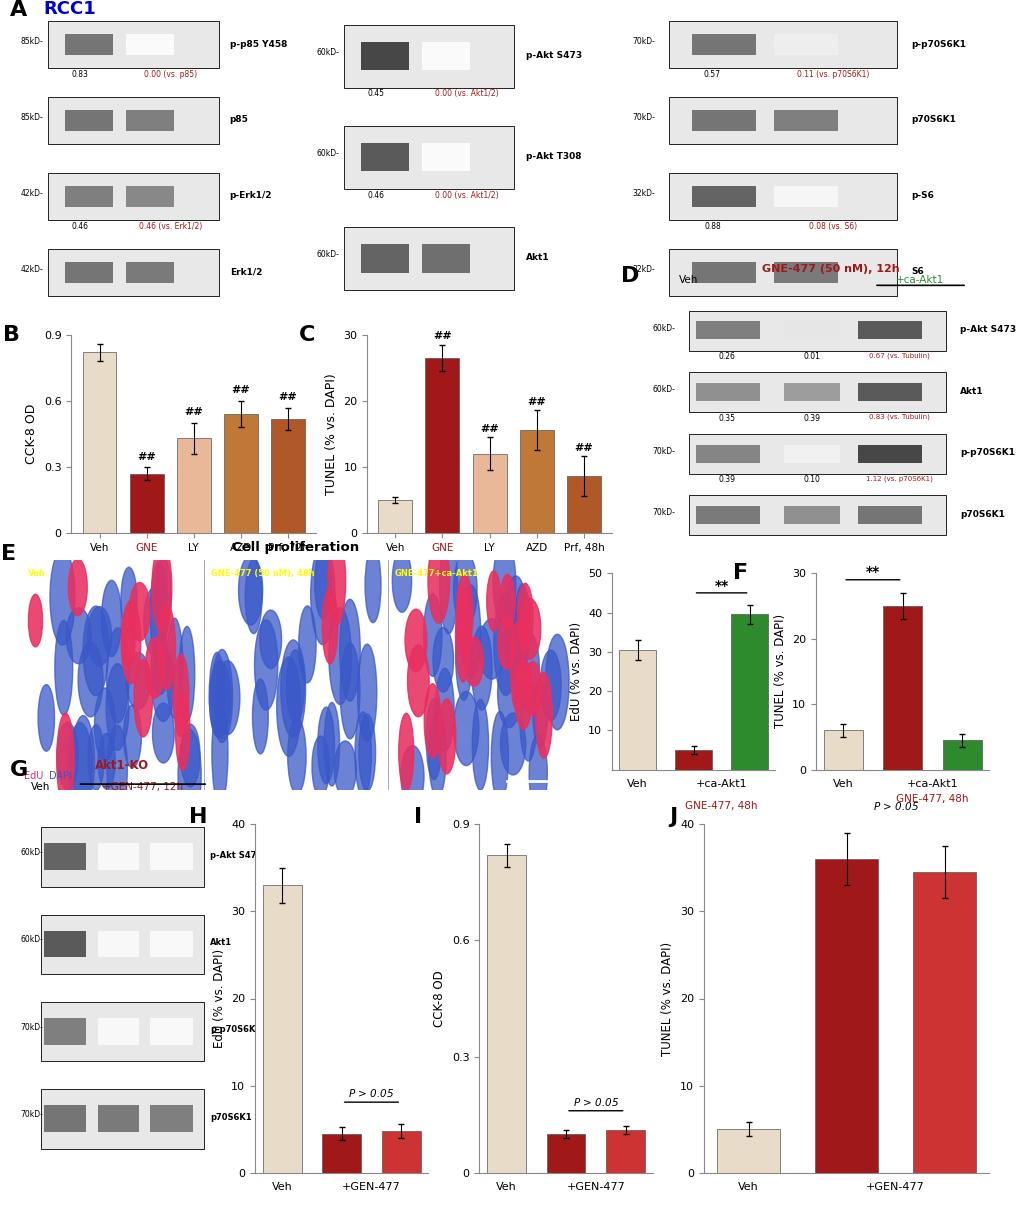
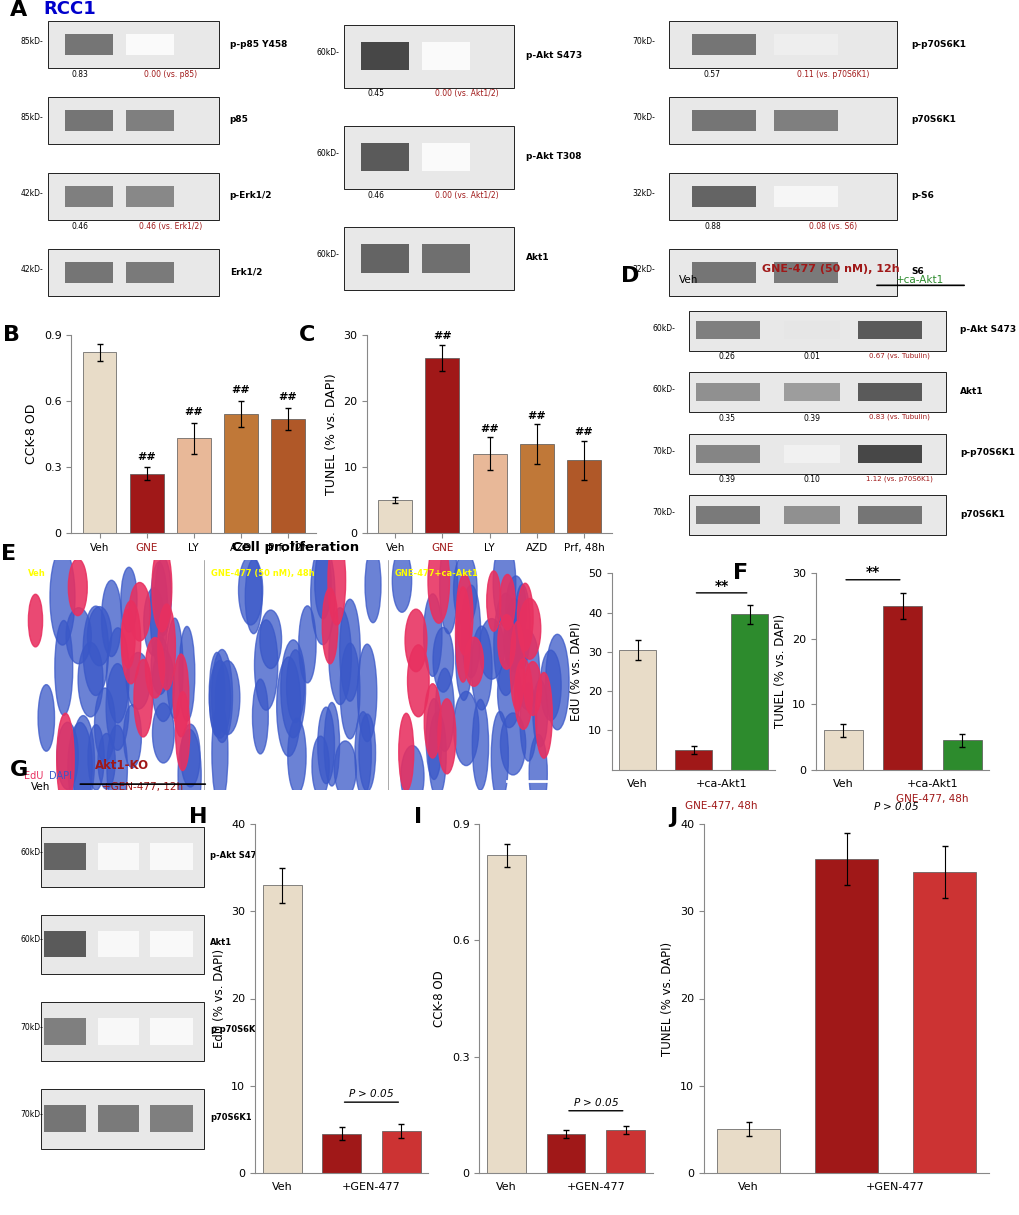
AZD: 15.6 -> 13.5
Prf, 48h: 8.6 -> 11.0
